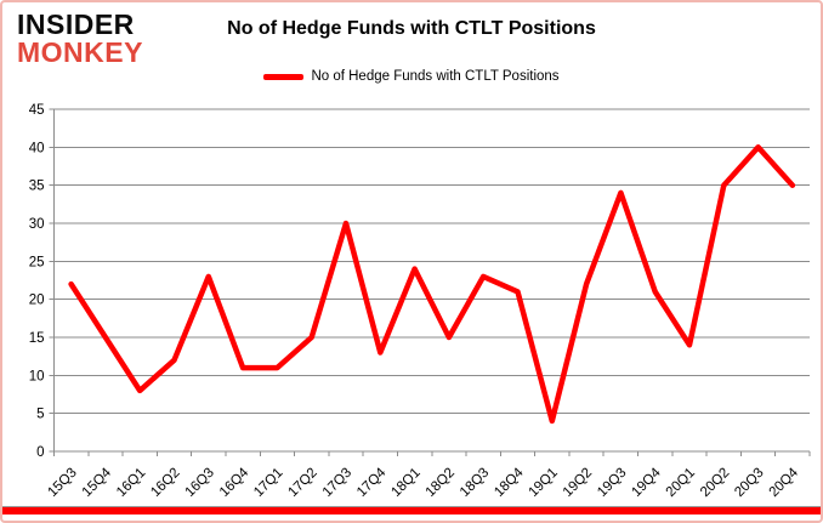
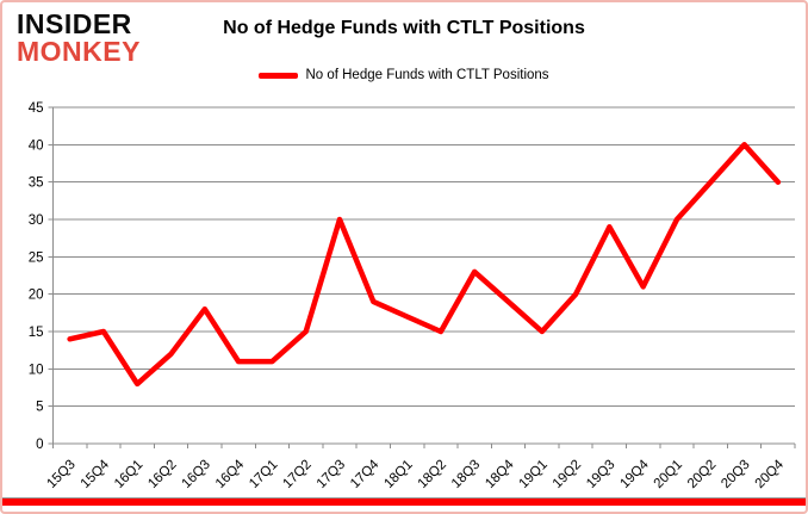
15Q3: 22 -> 14
16Q3: 23 -> 18
17Q4: 13 -> 19
18Q1: 24 -> 17
18Q4: 21 -> 19
19Q1: 4 -> 15
19Q2: 22 -> 20
19Q3: 34 -> 29
20Q1: 14 -> 30
